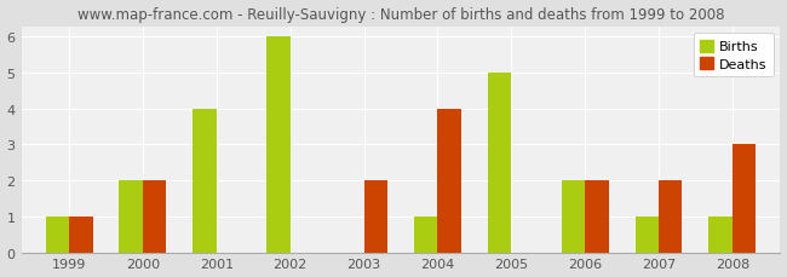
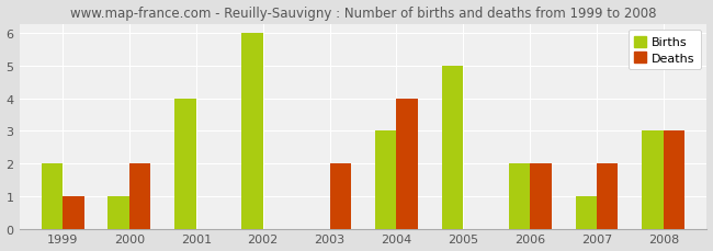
Births/1999: 1 -> 2
Births/2000: 2 -> 1
Births/2004: 1 -> 3
Births/2008: 1 -> 3
